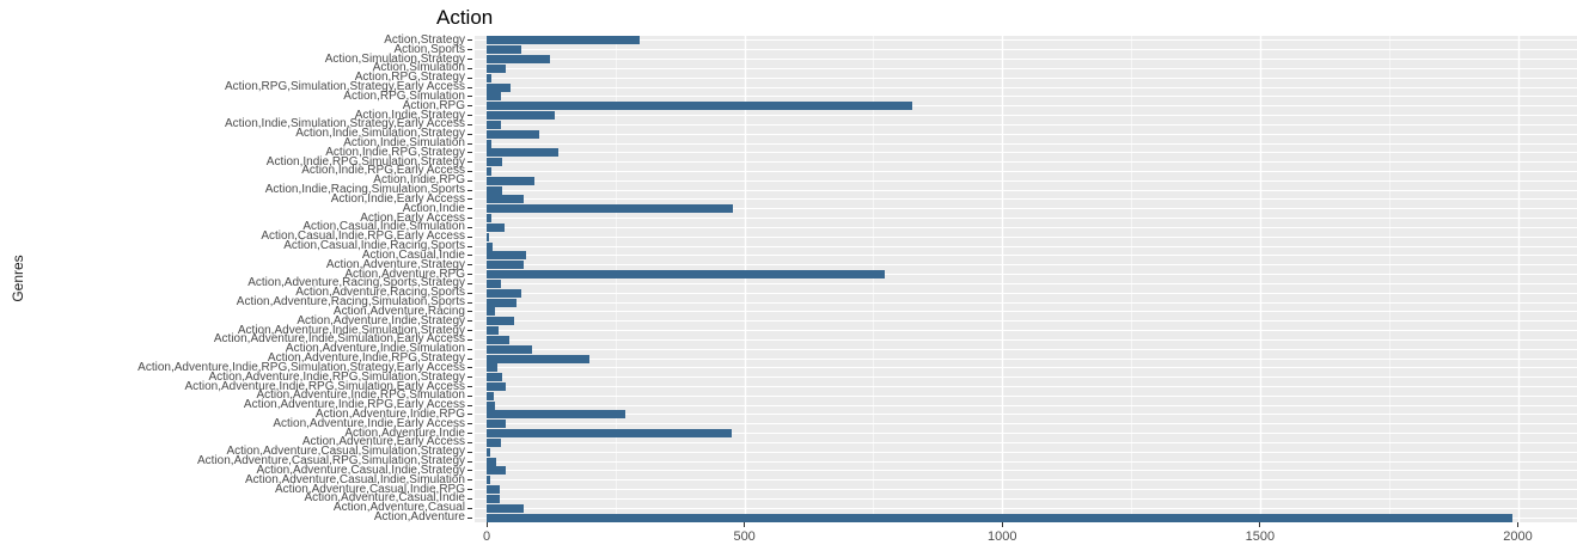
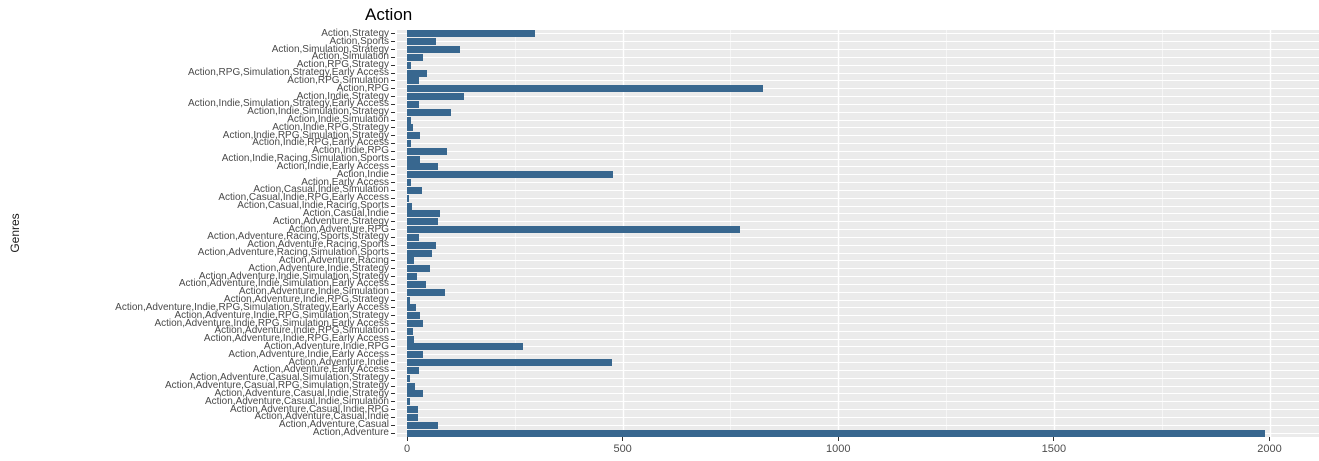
Action,Indie,RPG,Strategy: 140 -> 10
Action,Adventure,Indie,RPG,Strategy: 200 -> 10
